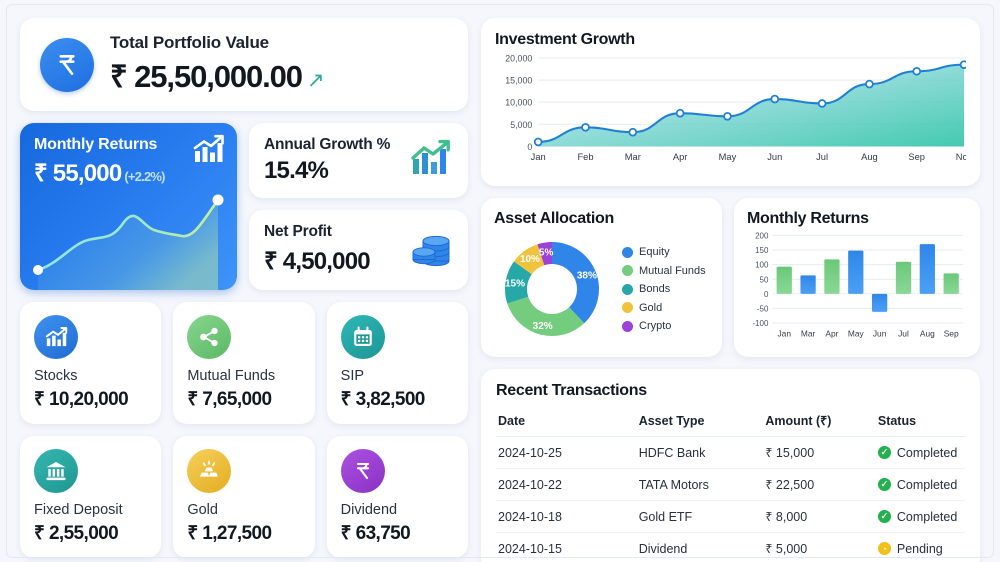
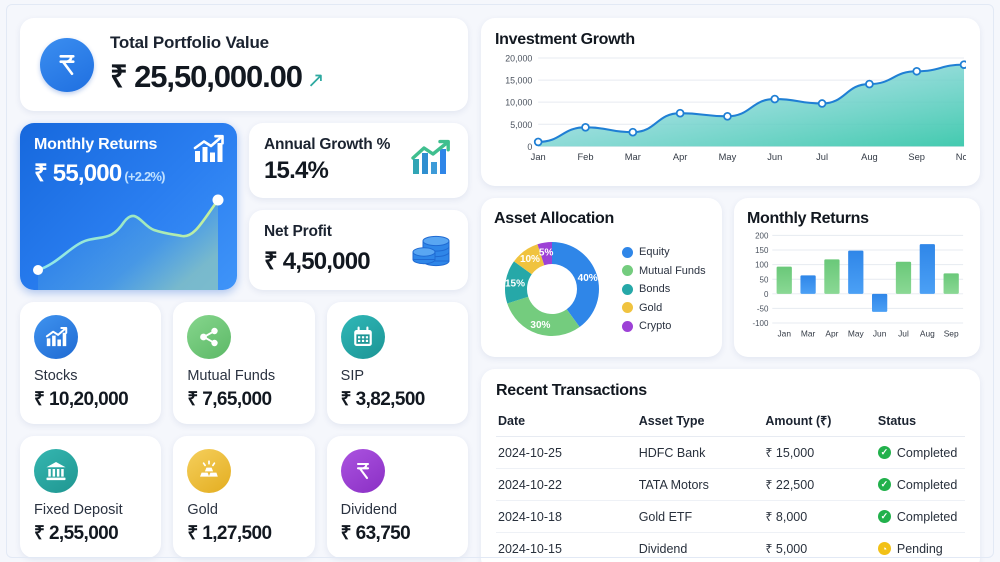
Asset Allocation/Equity: 38% -> 40%
Asset Allocation/Mutual Funds: 32% -> 30%
